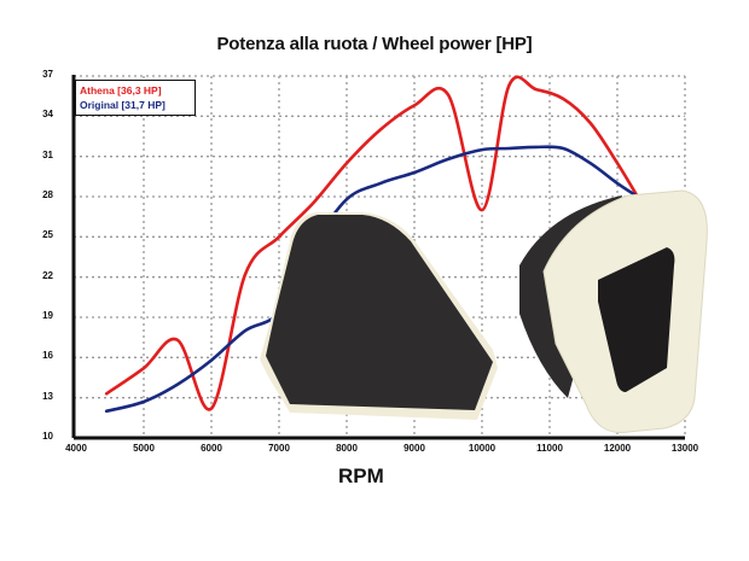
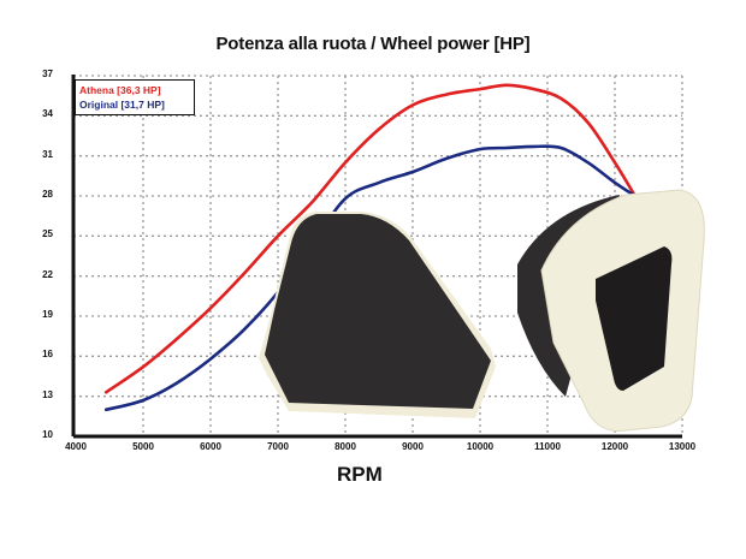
Athena [36,3 HP]/6000: 12.2 -> 19.6
Original [31,7 HP]/7000: 19.4 -> 20.8
Athena [36,3 HP]/10000: 27.0 -> 36.0
